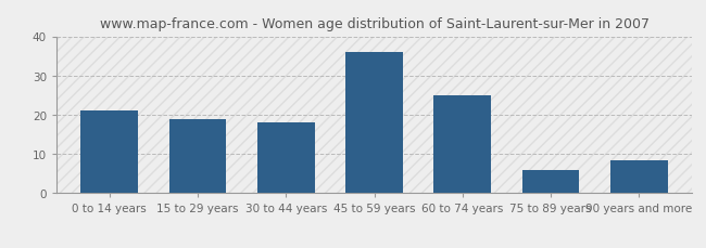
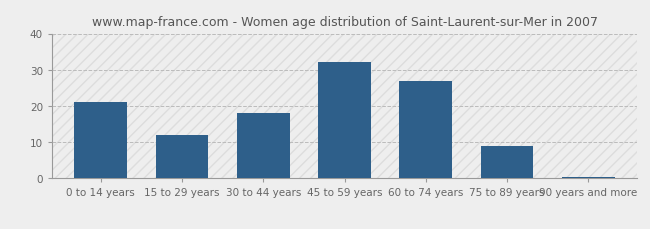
15 to 29 years: 19.0 -> 12.0
45 to 59 years: 36.0 -> 32.0
60 to 74 years: 25.0 -> 27.0
75 to 89 years: 6.0 -> 9.0
90 years and more: 8.5 -> 0.5
